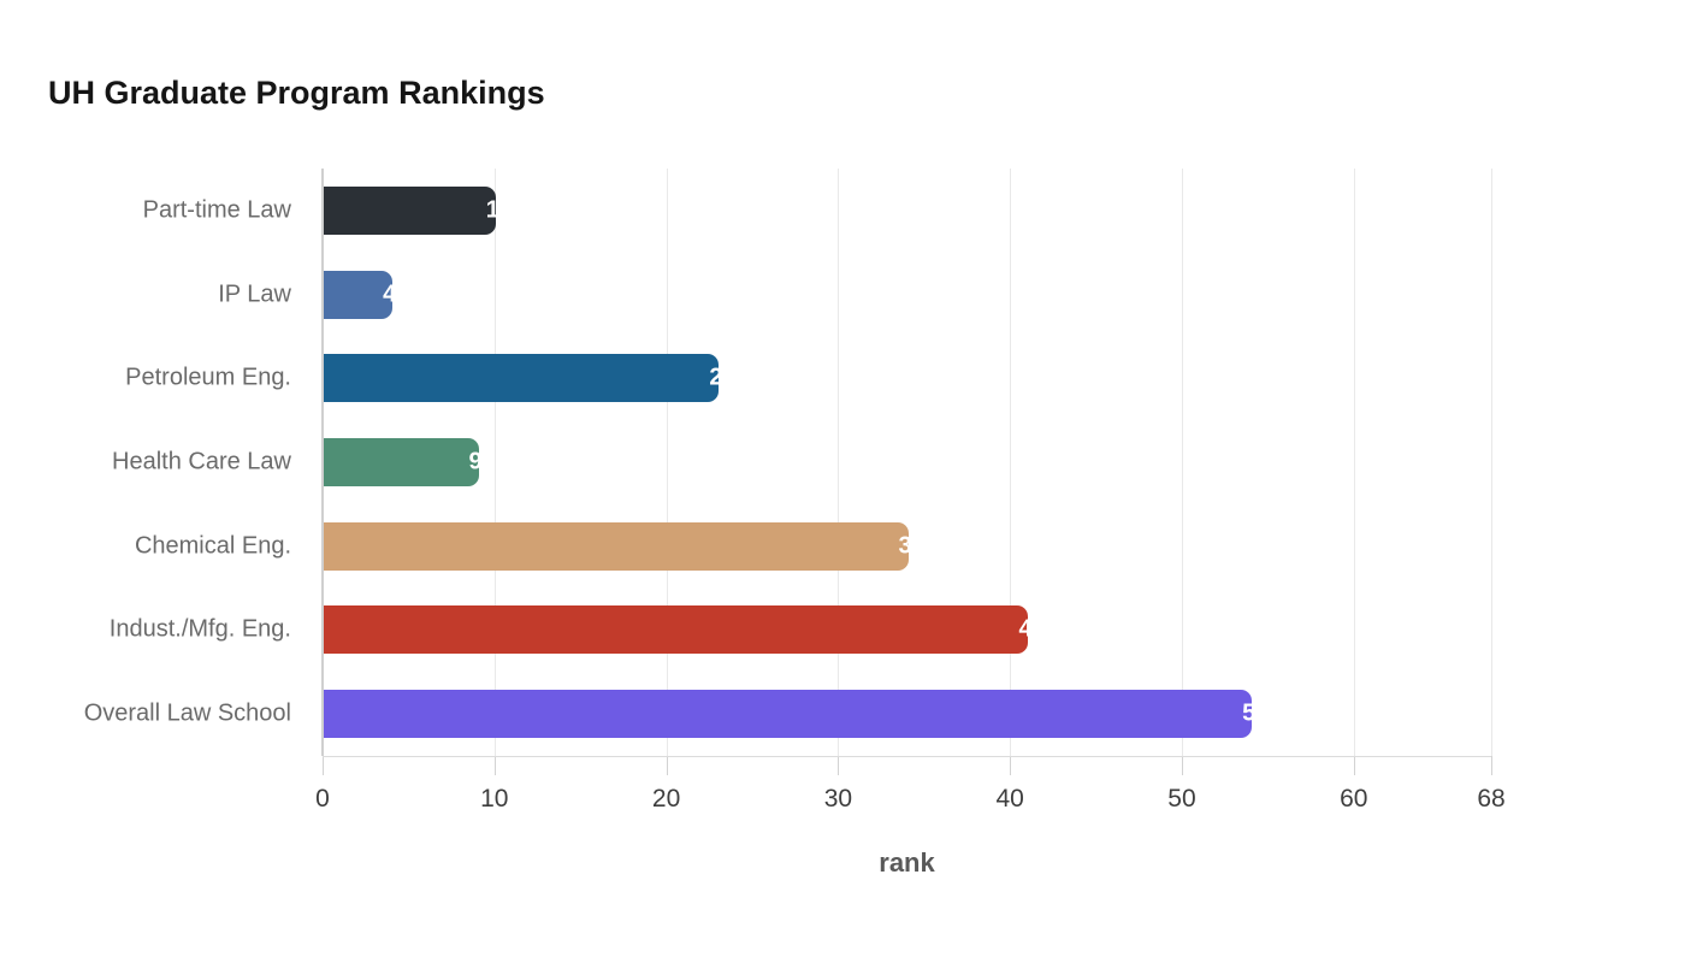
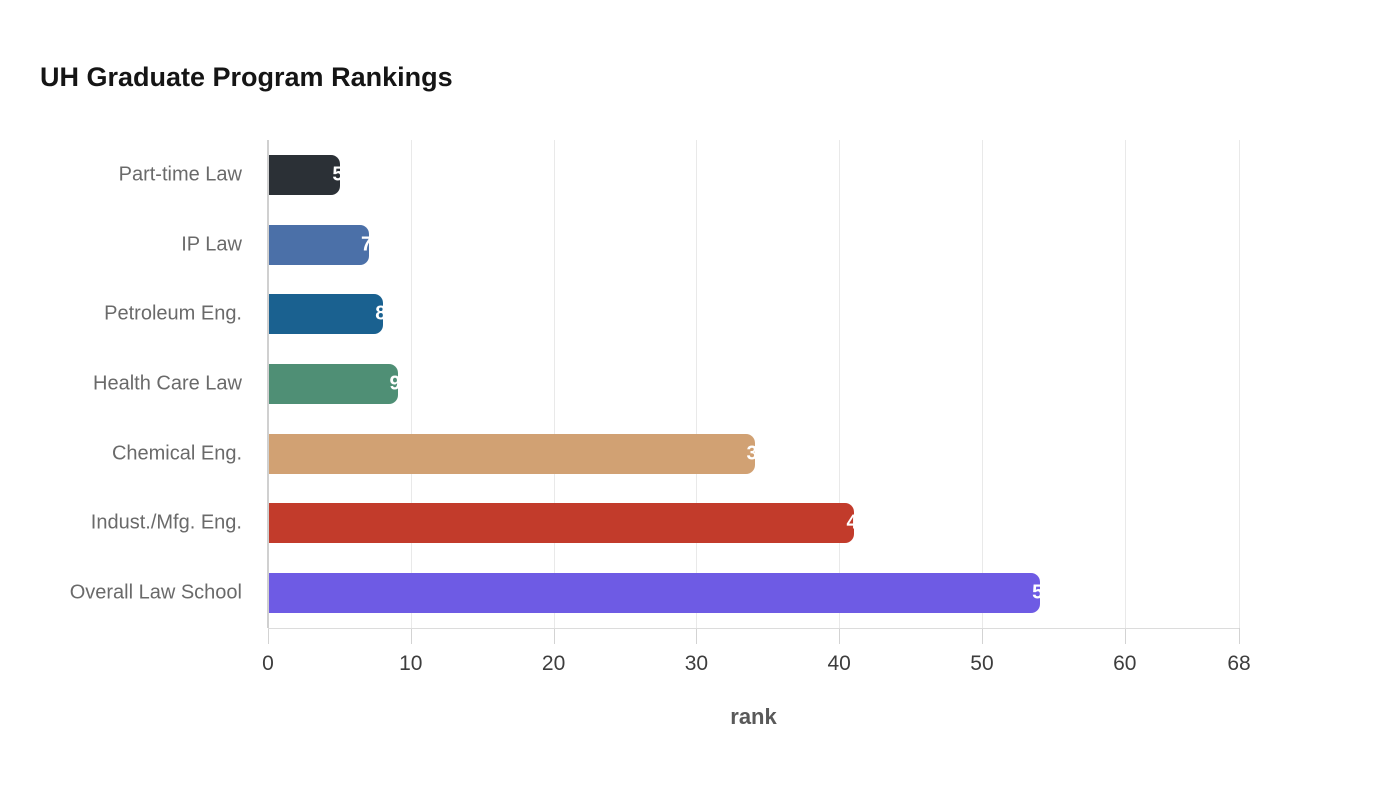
Part-time Law: 10 -> 5
IP Law: 4 -> 7
Petroleum Eng.: 23 -> 8
